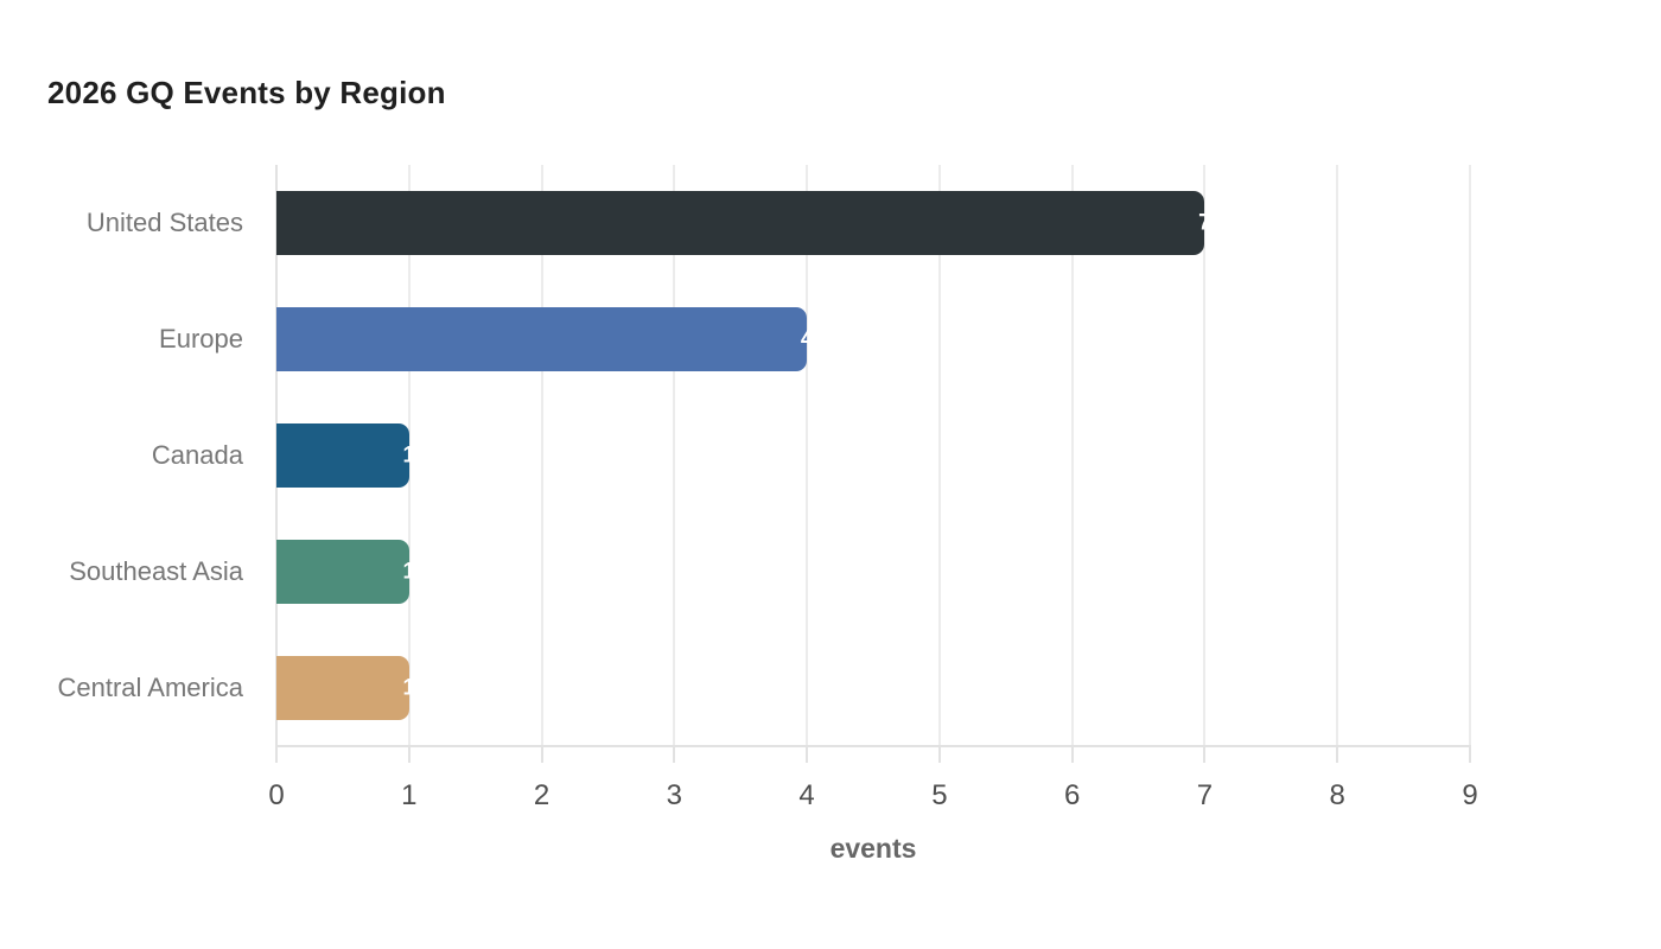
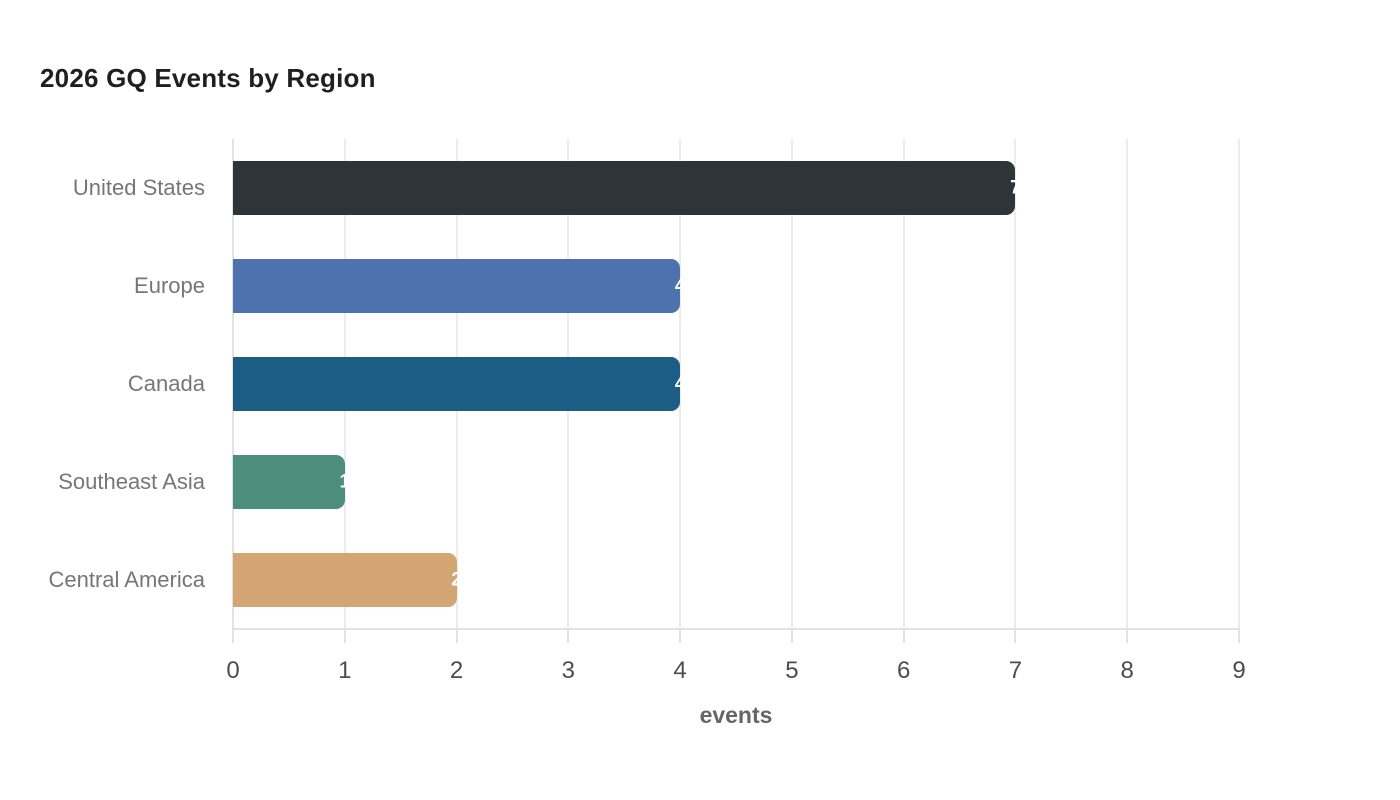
Canada: 1 -> 4
Central America: 1 -> 2
